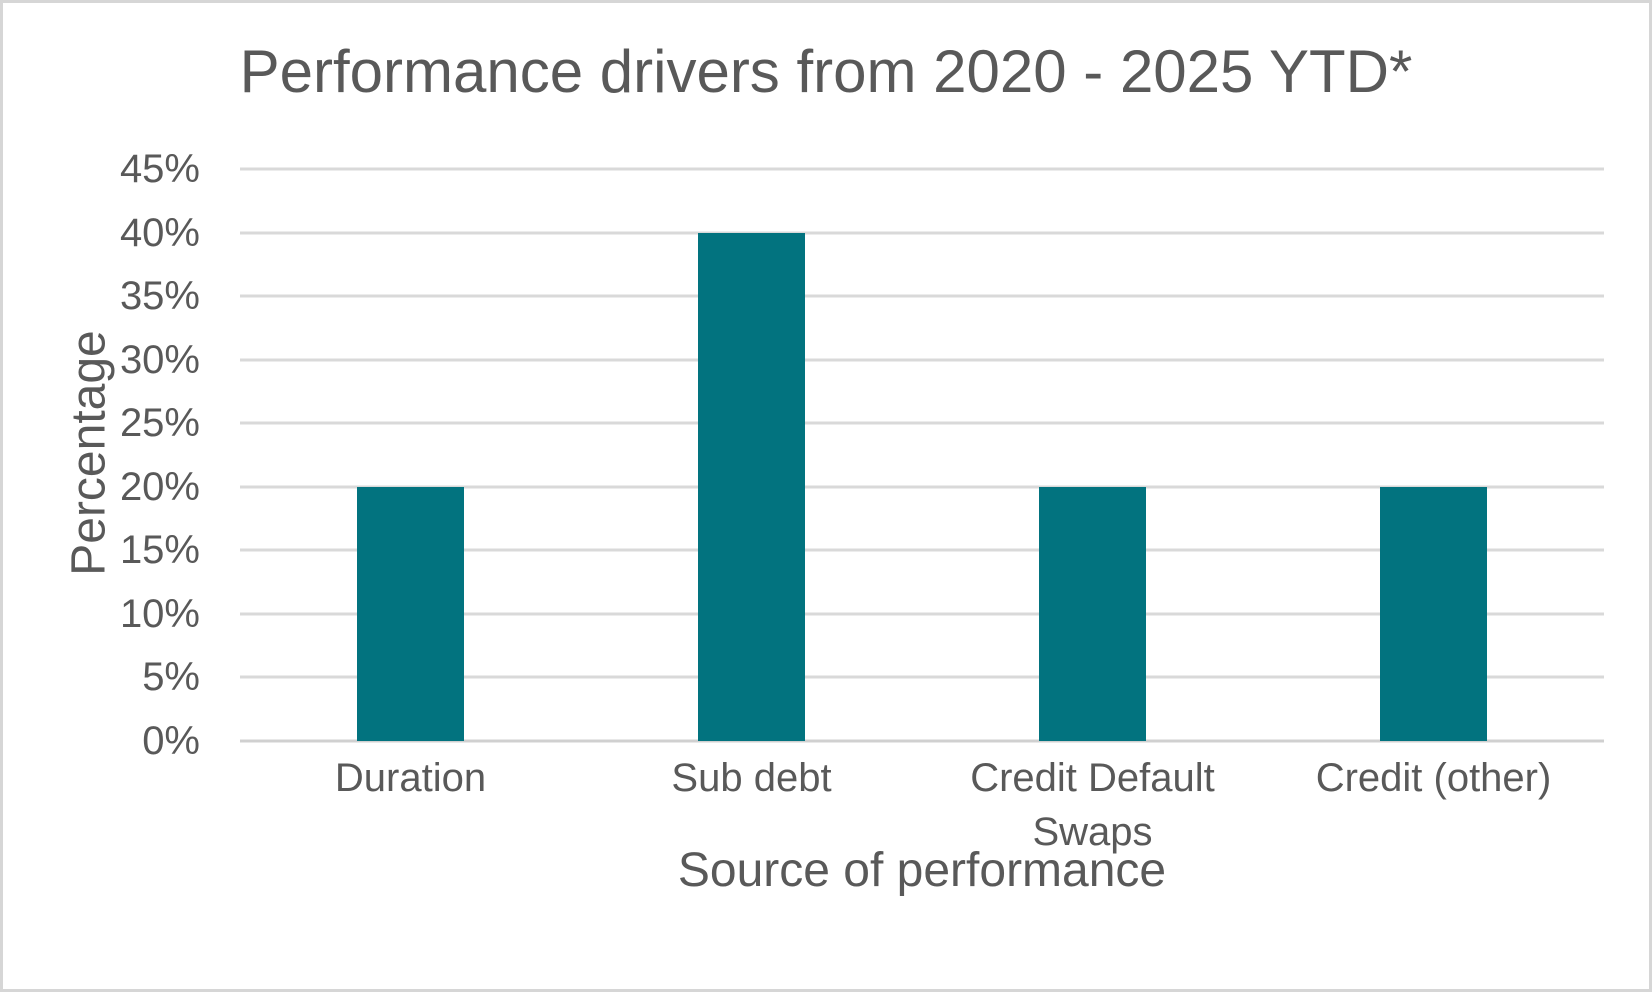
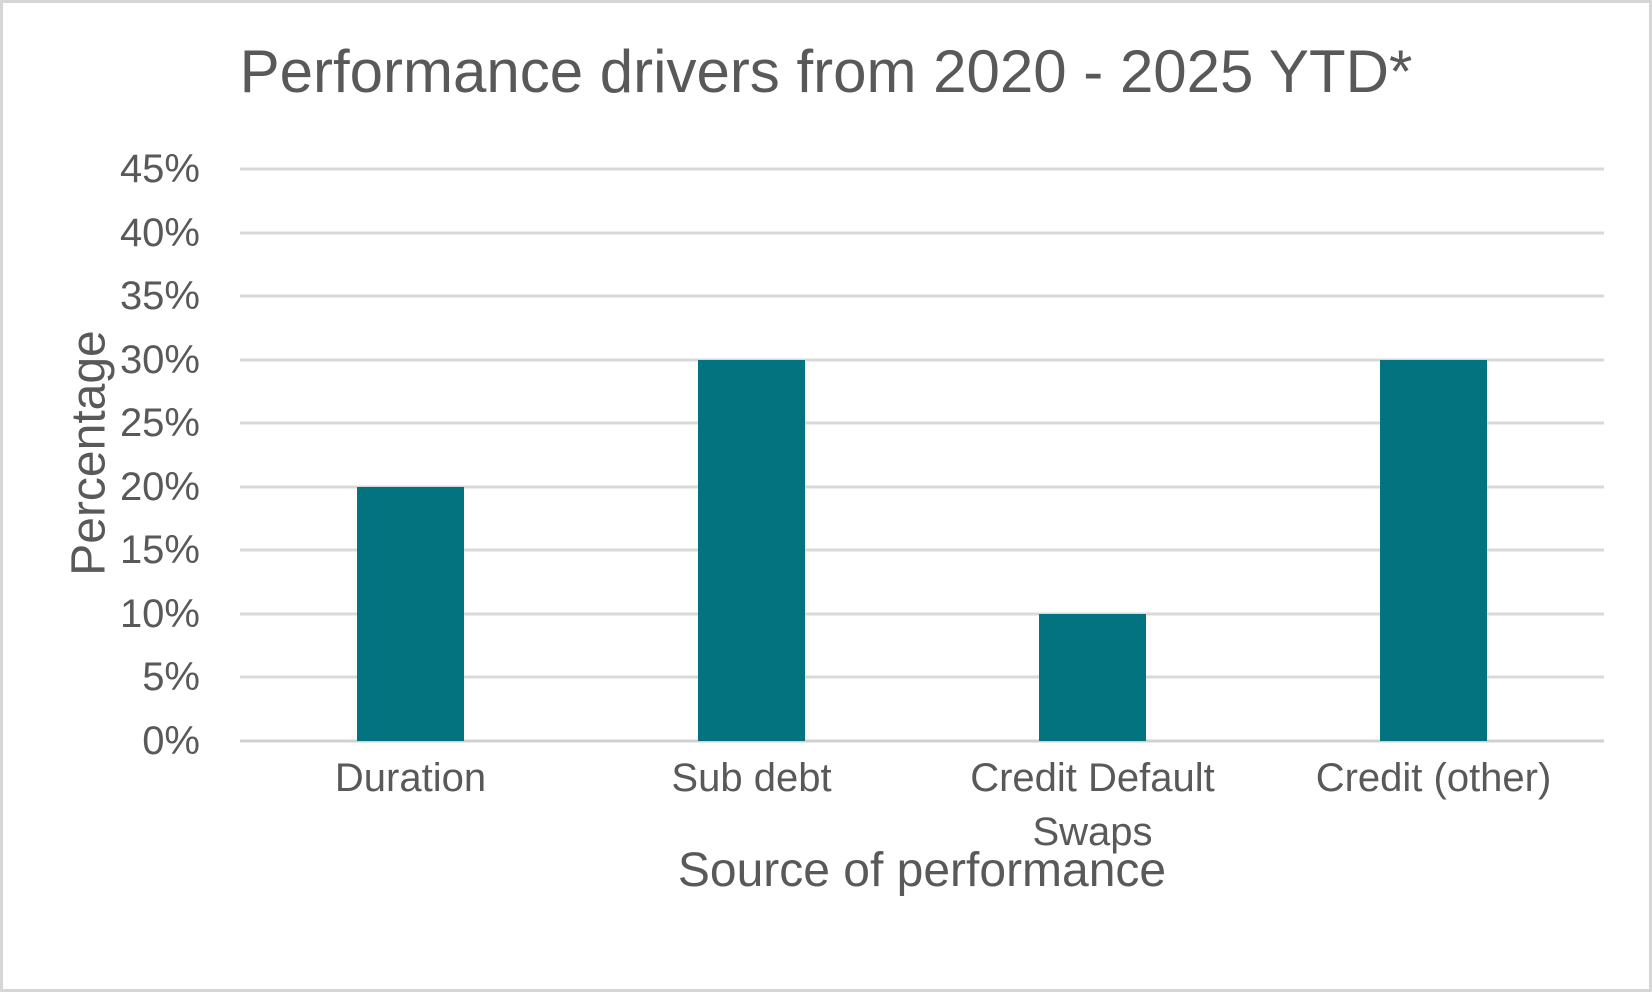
Sub debt: 40% -> 30%
Credit Default Swaps: 20% -> 10%
Credit (other): 20% -> 30%
